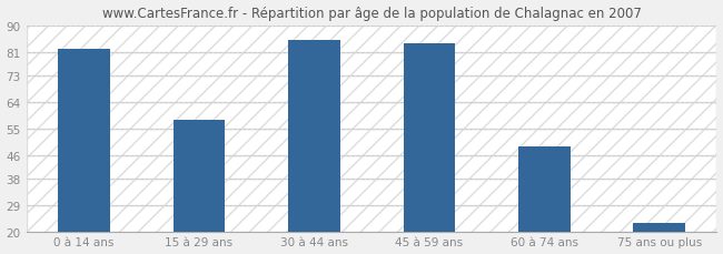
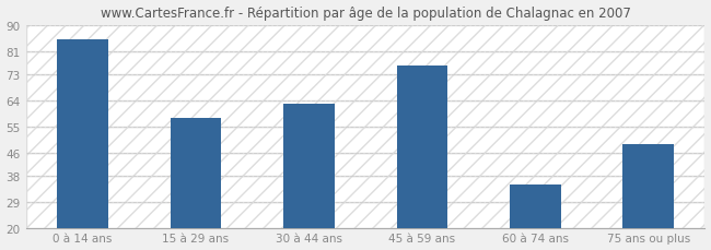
0 à 14 ans: 82 -> 85
30 à 44 ans: 85 -> 63
45 à 59 ans: 84 -> 76
60 à 74 ans: 49 -> 35
75 ans ou plus: 23 -> 49
